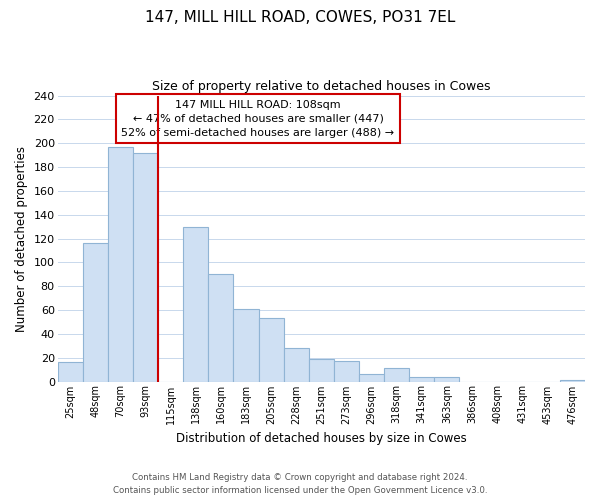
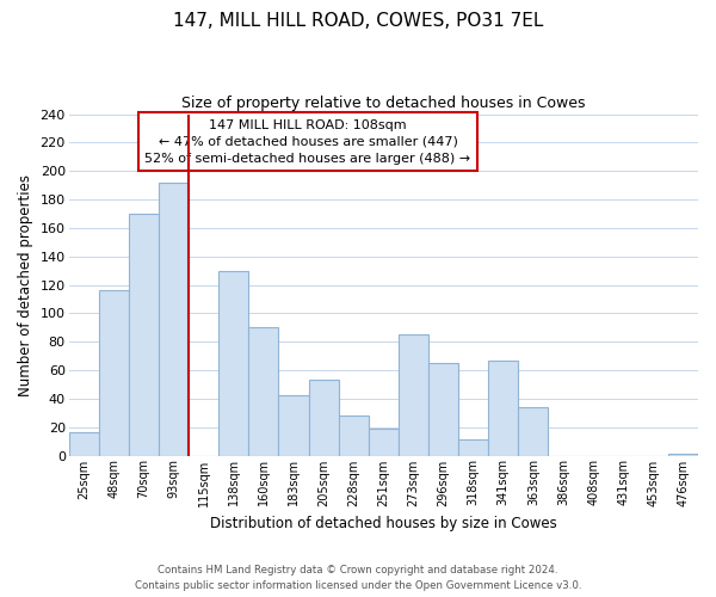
70sqm: 197 -> 170
183sqm: 61 -> 42
273sqm: 17 -> 85
296sqm: 6 -> 65
341sqm: 4 -> 67
363sqm: 4 -> 34
